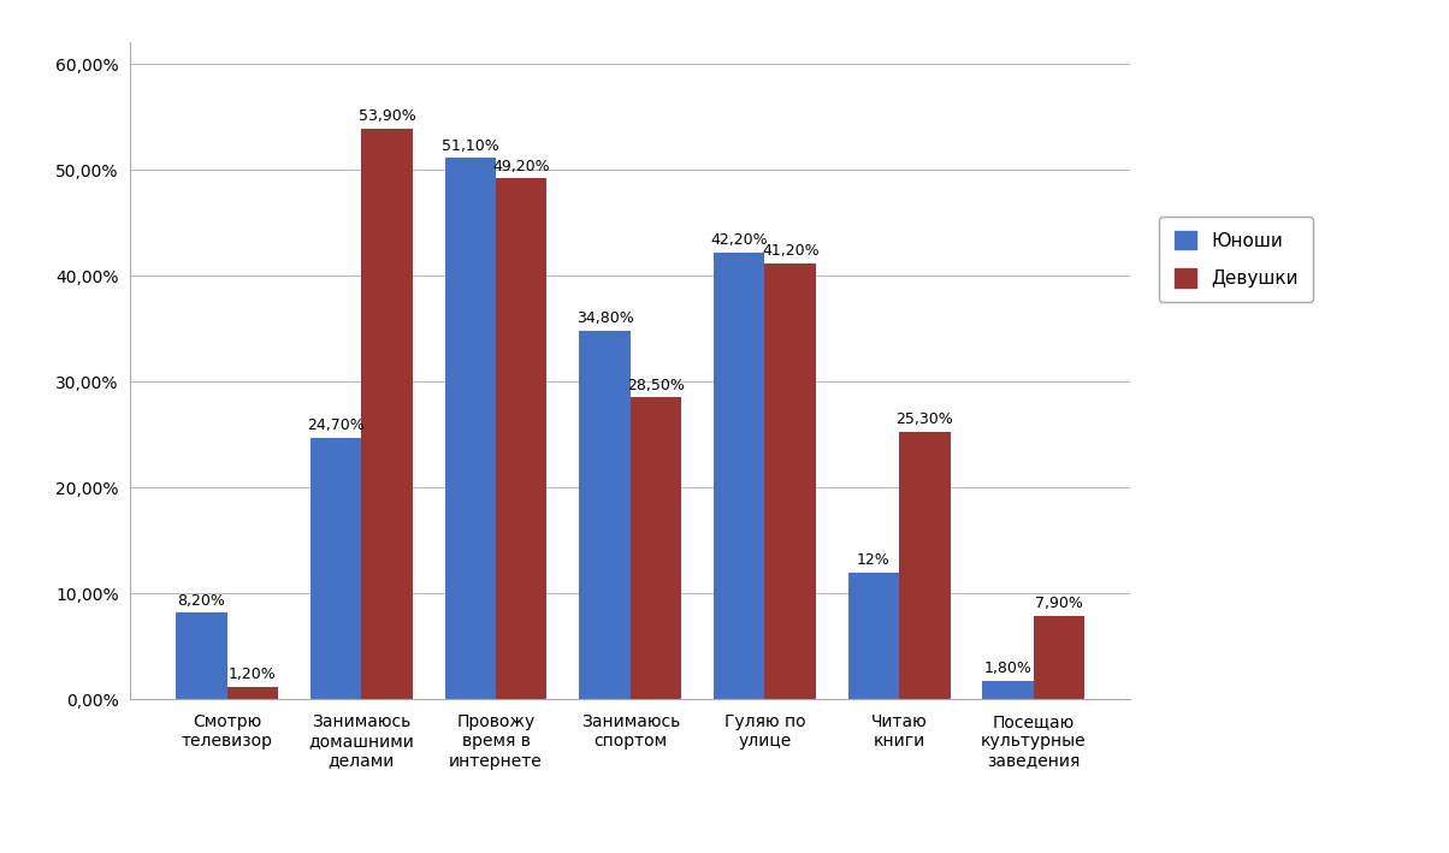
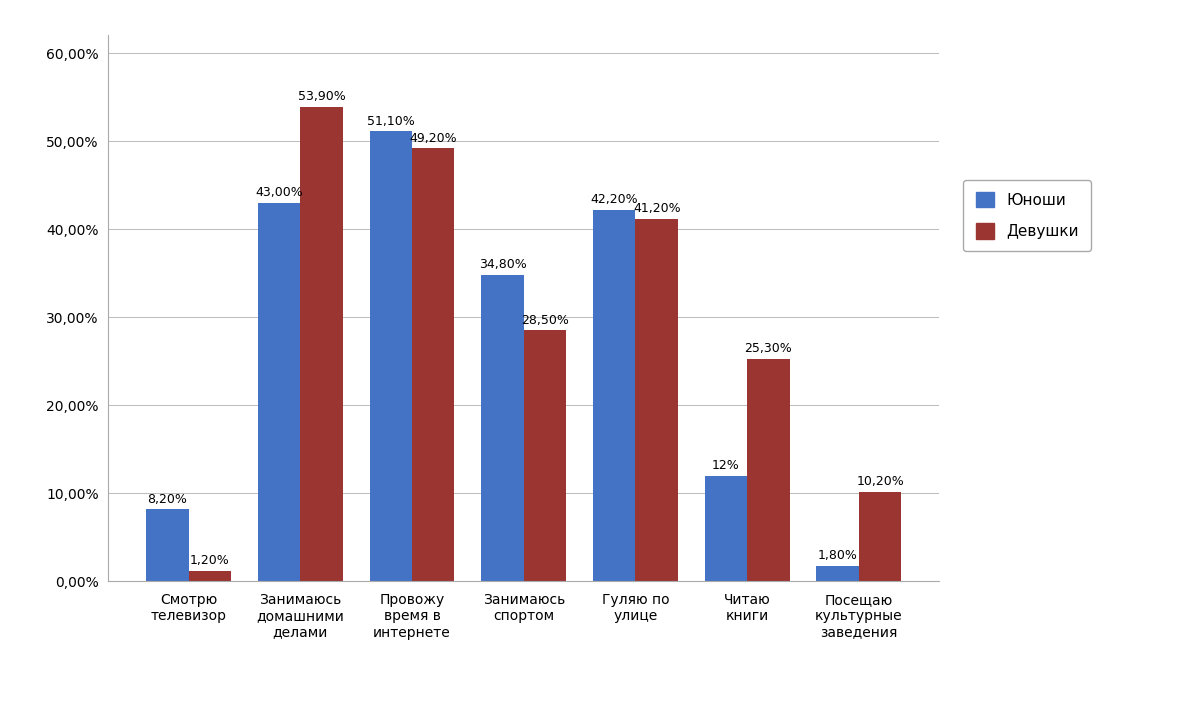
Юноши/Занимаюсь домашними делами: 24,70% -> 43,00%
Девушки/Посещаю культурные заведения: 7,90% -> 10,20%
